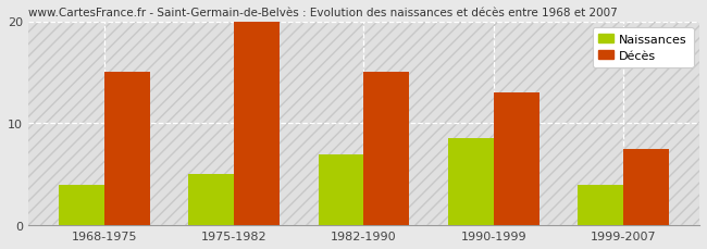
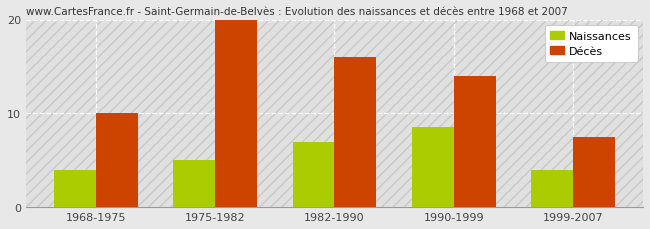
Décès/1968-1975: 15.0 -> 10.0
Décès/1982-1990: 15.0 -> 16.0
Décès/1990-1999: 13.0 -> 14.0
